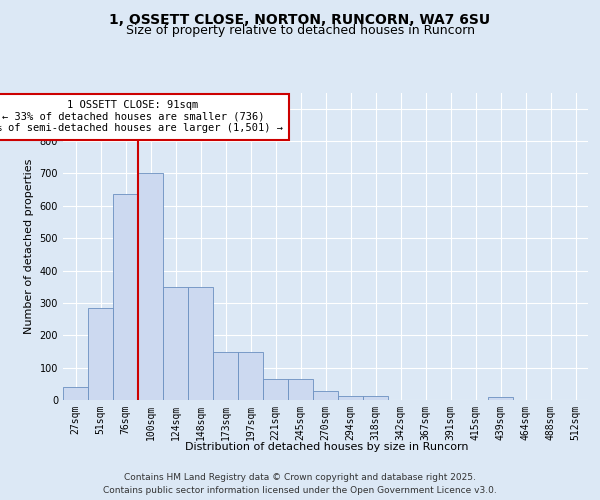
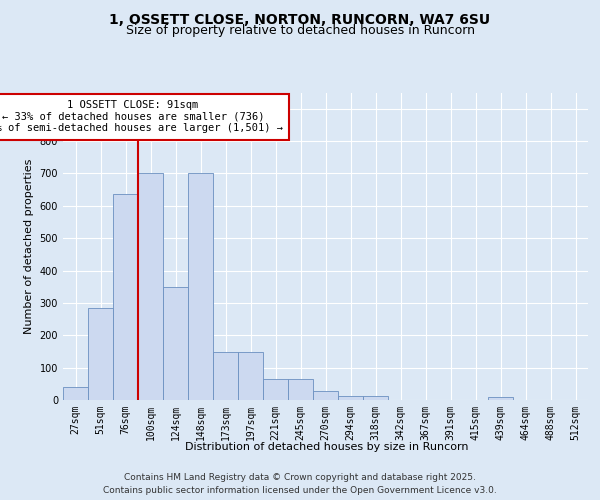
148sqm: 350 -> 700
